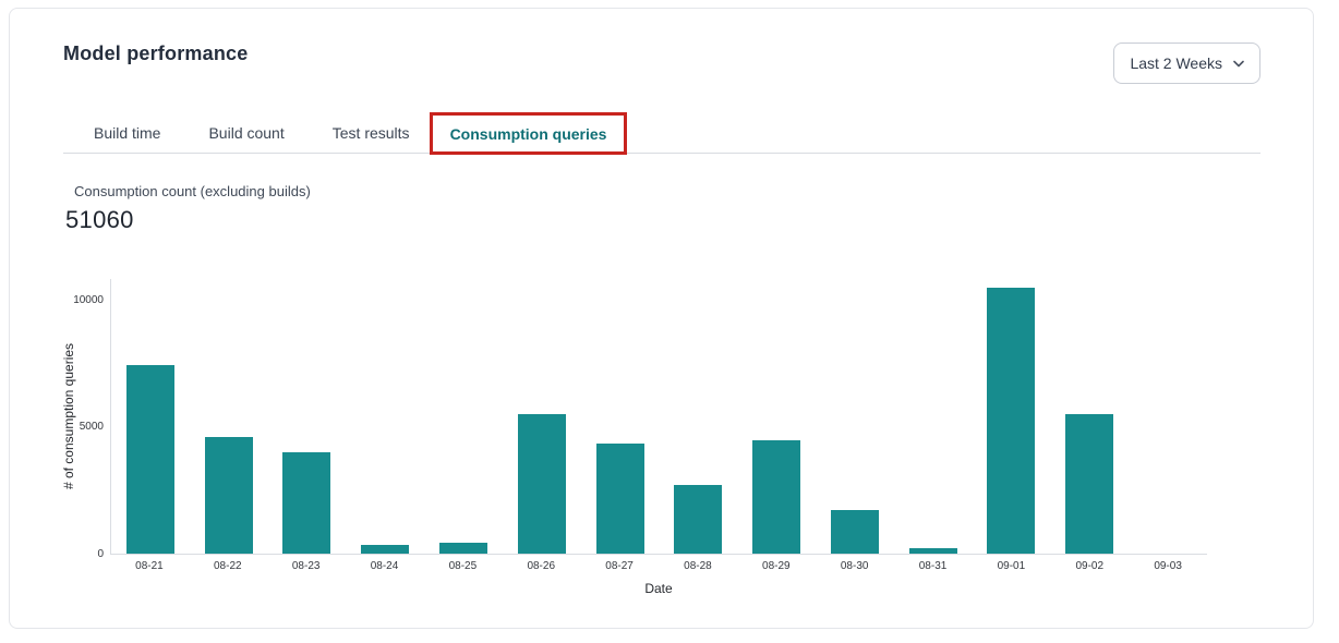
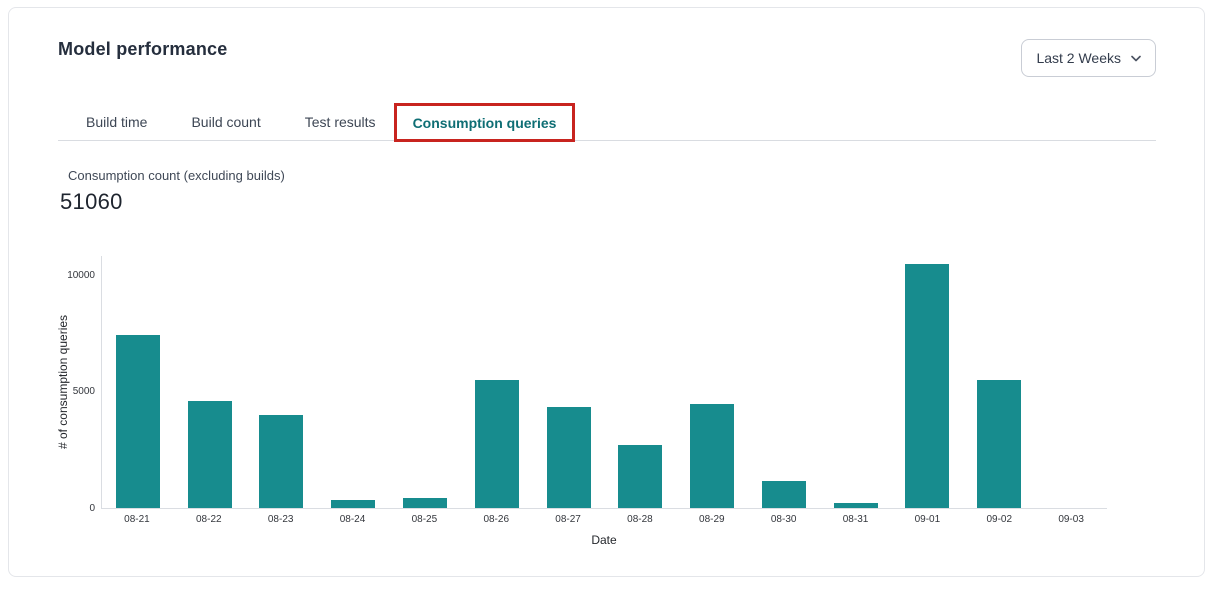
08-30: 1700 -> 1200
